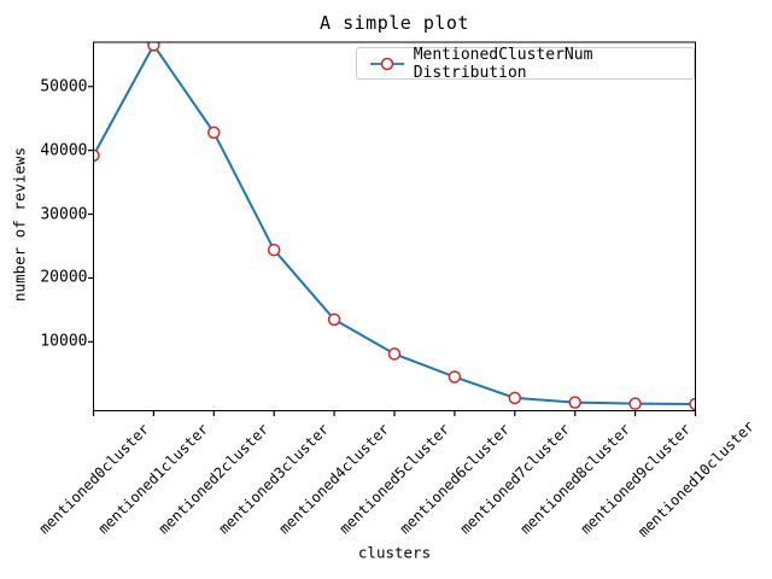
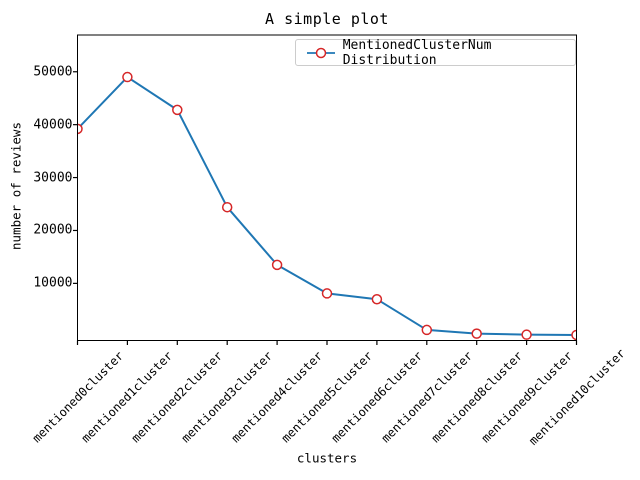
mentioned1cluster: 56000 -> 49000
mentioned6cluster: 4000 -> 7000
